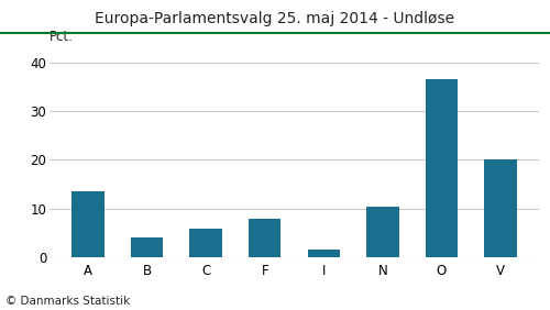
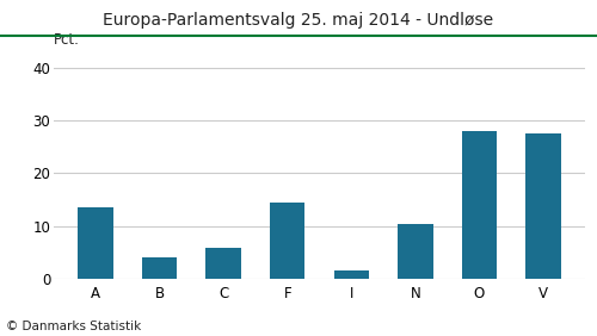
F: 8.0 -> 14.5
O: 36.5 -> 28.0
V: 20.0 -> 27.5
